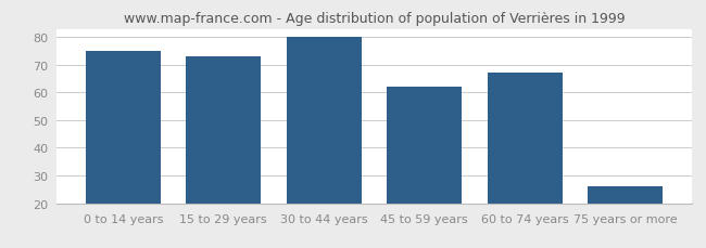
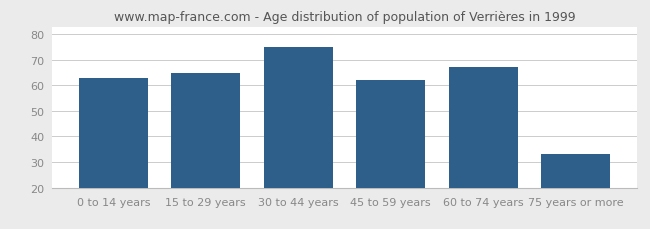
0 to 14 years: 75 -> 63
15 to 29 years: 73 -> 65
30 to 44 years: 80 -> 75
75 years or more: 26 -> 33
